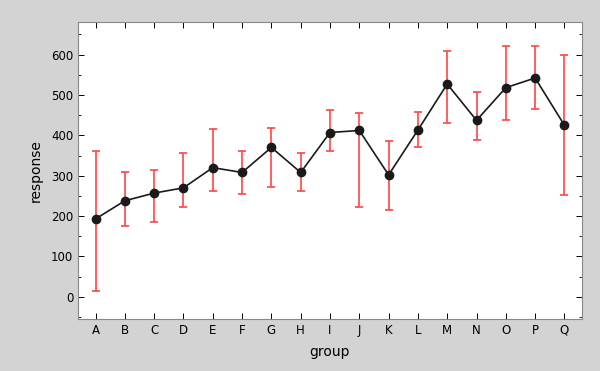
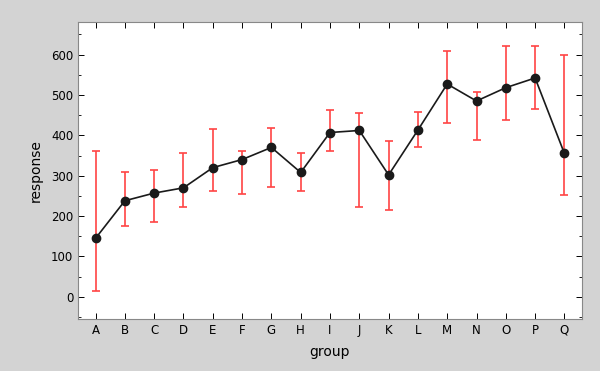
A: 193 -> 145
F: 308 -> 340
N: 437 -> 485
Q: 425 -> 355
